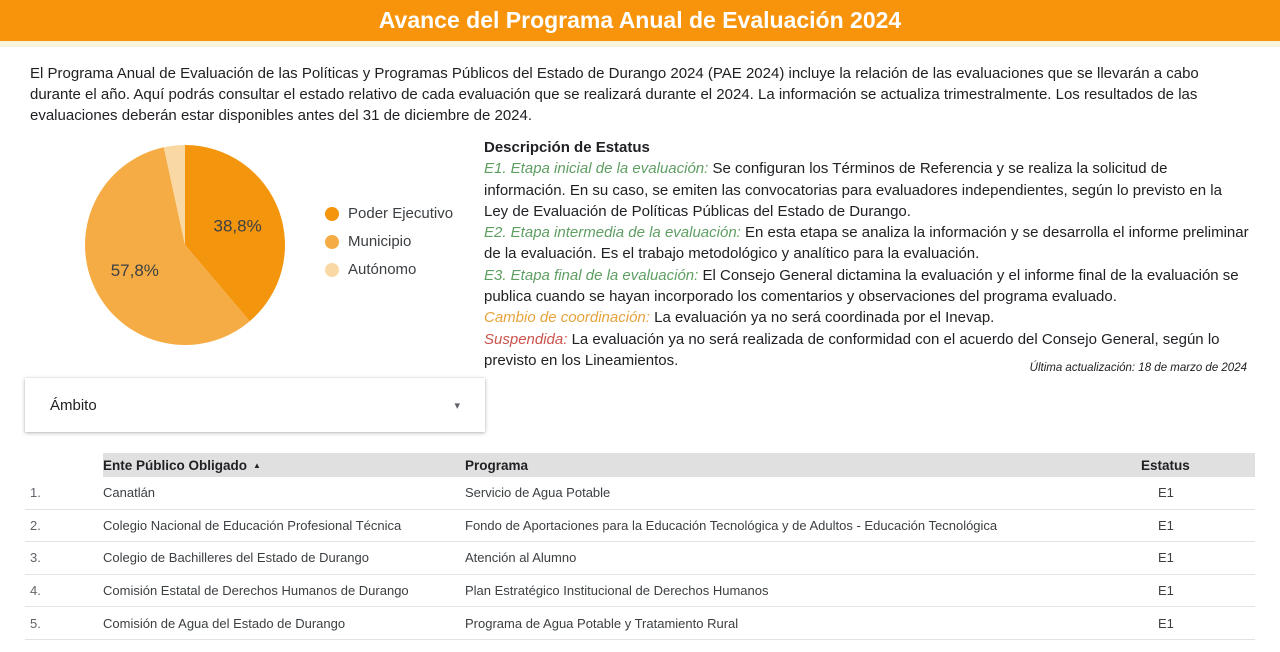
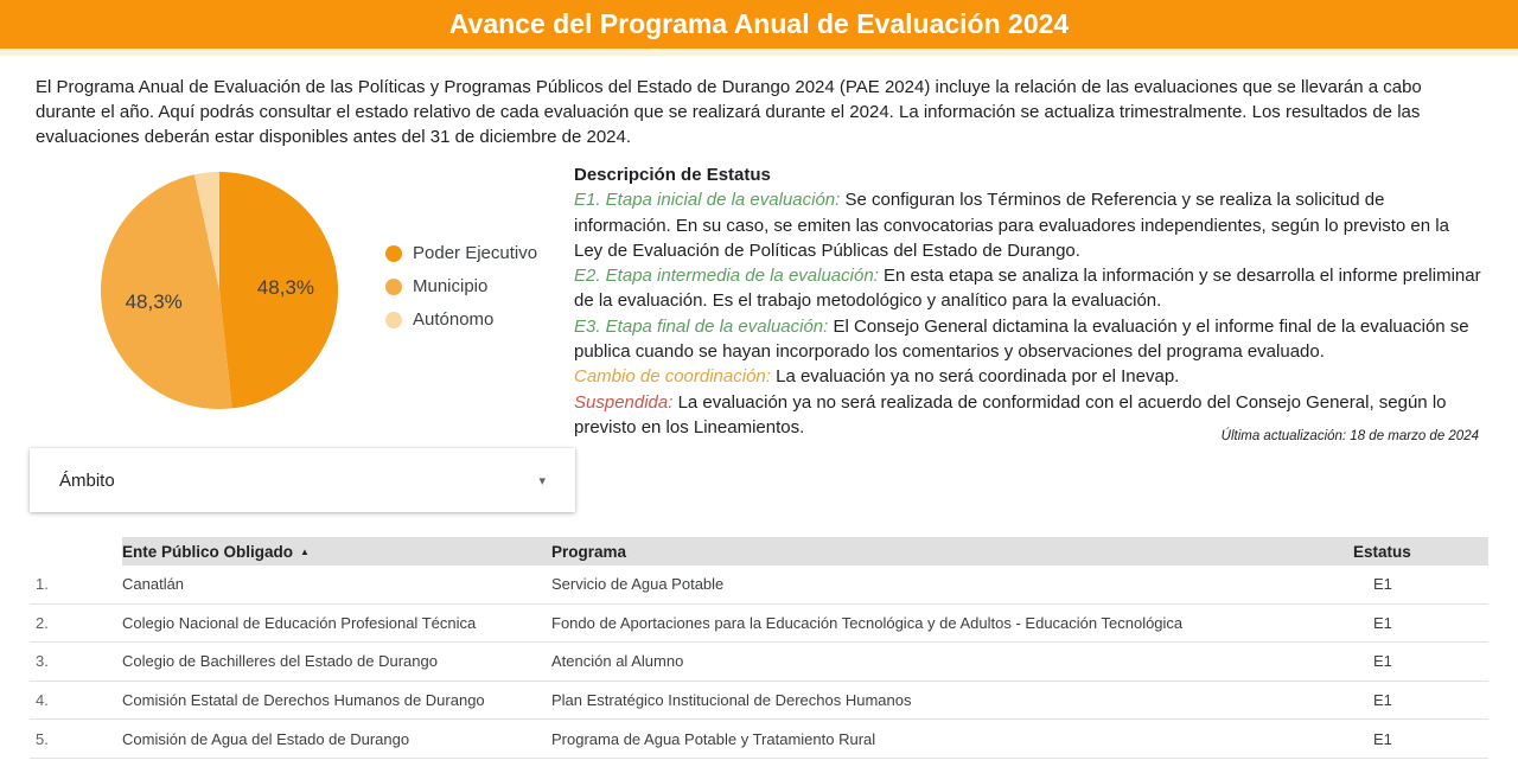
Poder Ejecutivo: 38,8% -> 48,3%
Municipio: 57,8% -> 48,3%
